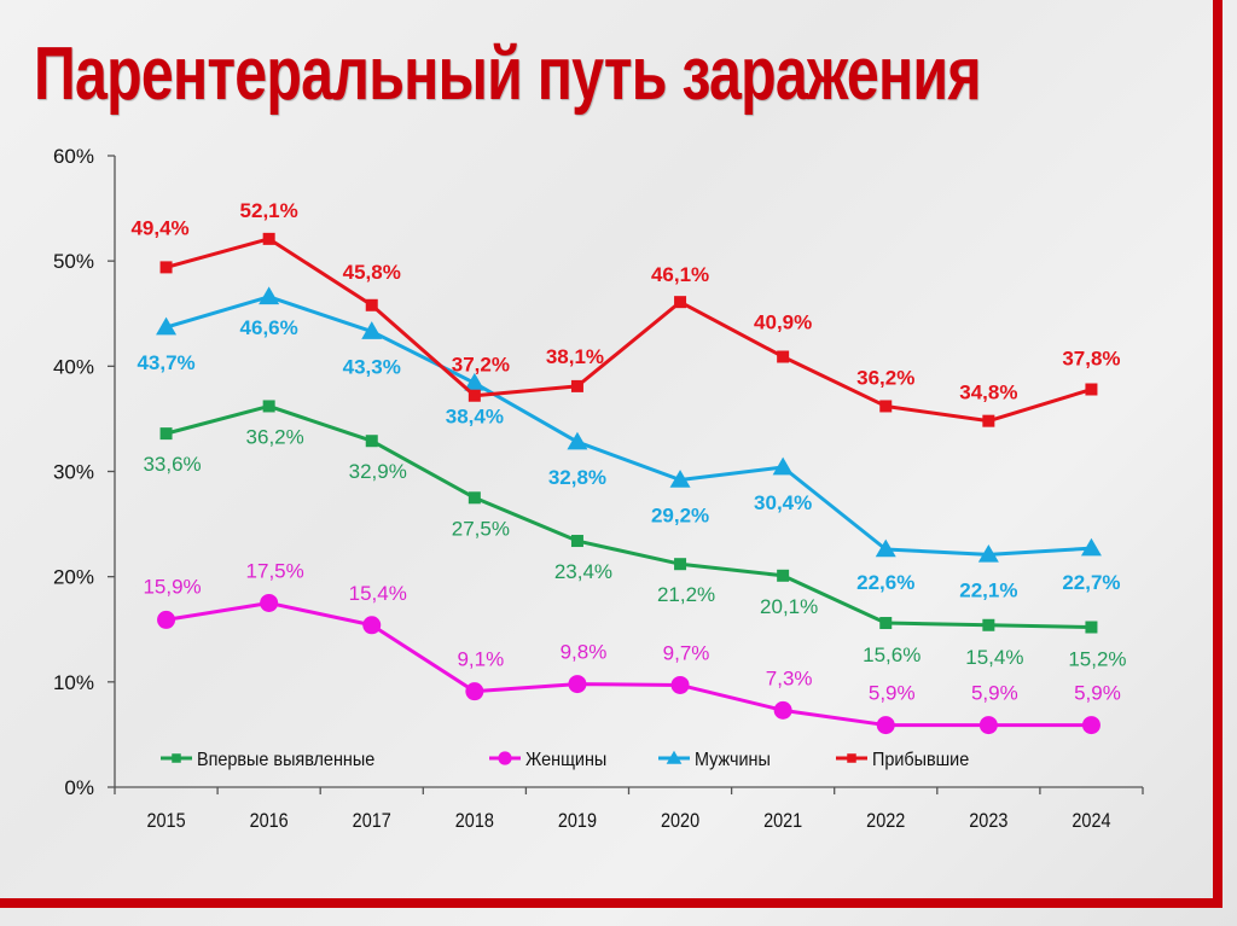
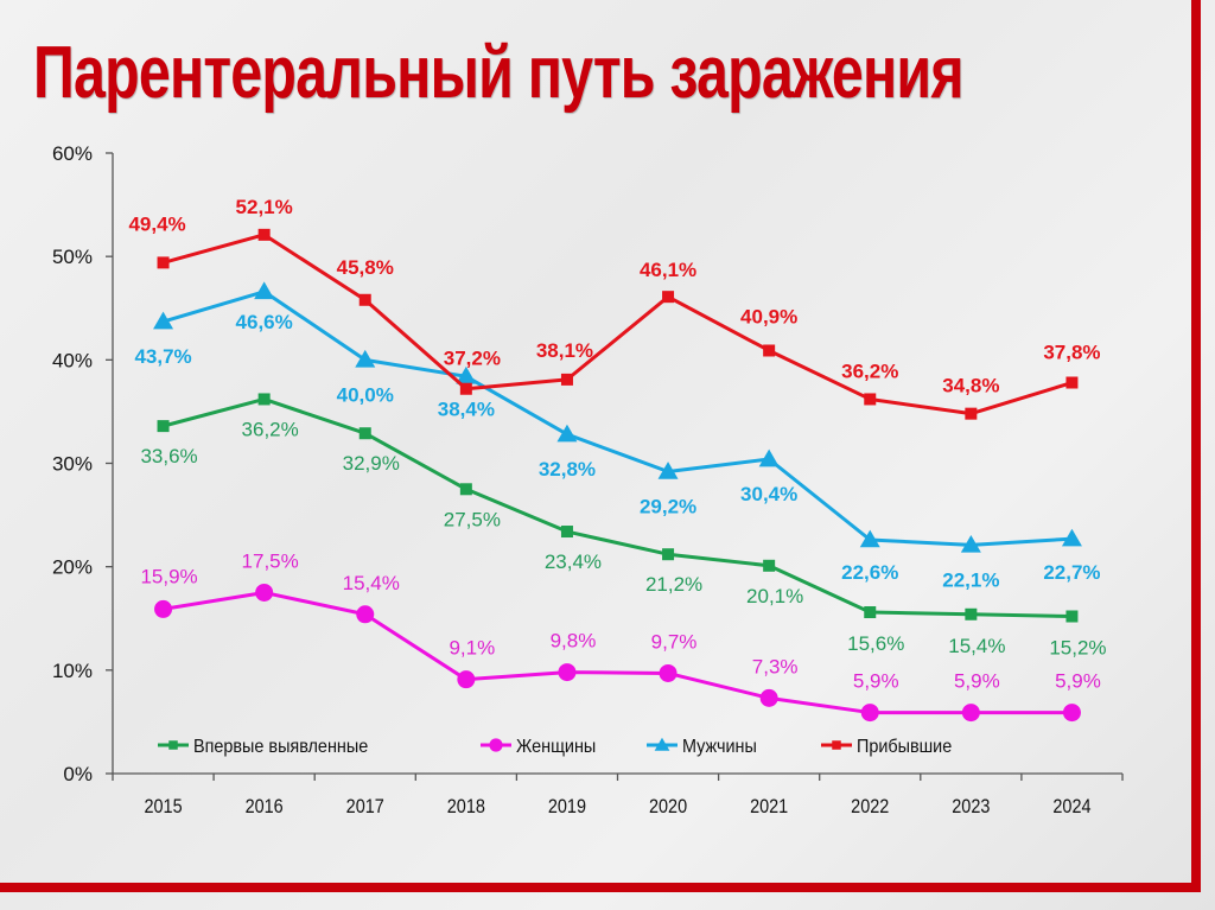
Мужчины/2017: 43,3% -> 40,0%
